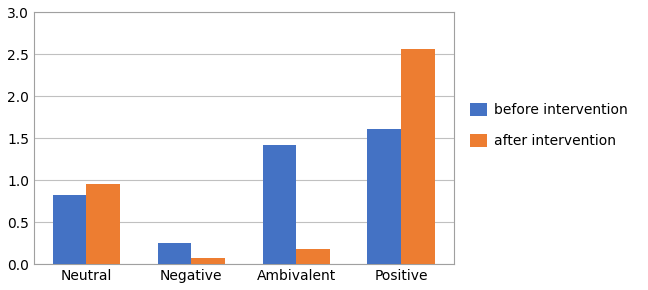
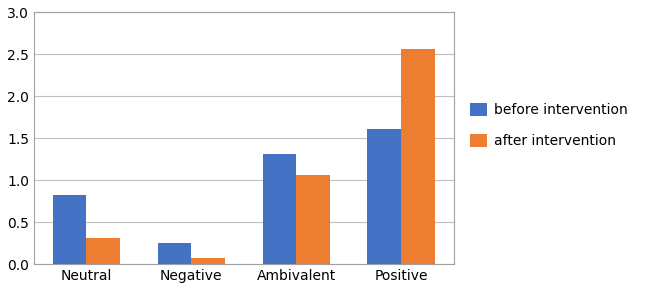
after intervention/Neutral: 0.96 -> 0.31
before intervention/Ambivalent: 1.42 -> 1.31
after intervention/Ambivalent: 0.18 -> 1.06
